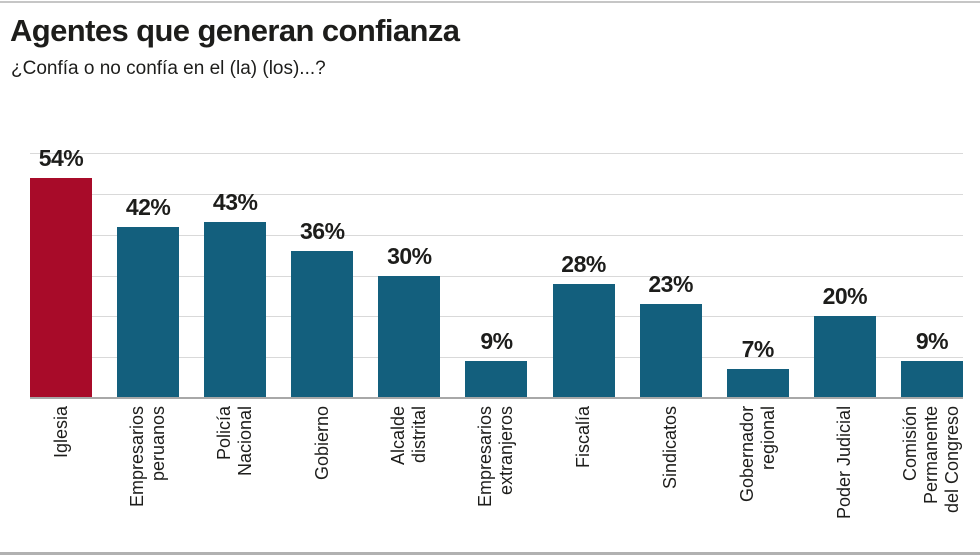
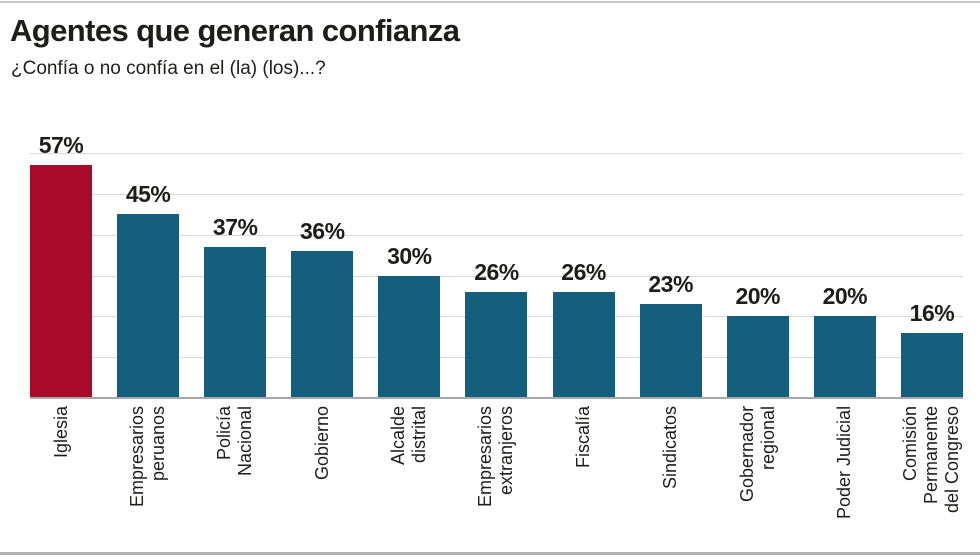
Iglesia: 54% -> 57%
Empresarios peruanos: 42% -> 45%
Policía Nacional: 43% -> 37%
Empresarios extranjeros: 9% -> 26%
Fiscalía: 28% -> 26%
Gobernador regional: 7% -> 20%
Comisión Permanente del Congreso: 9% -> 16%
